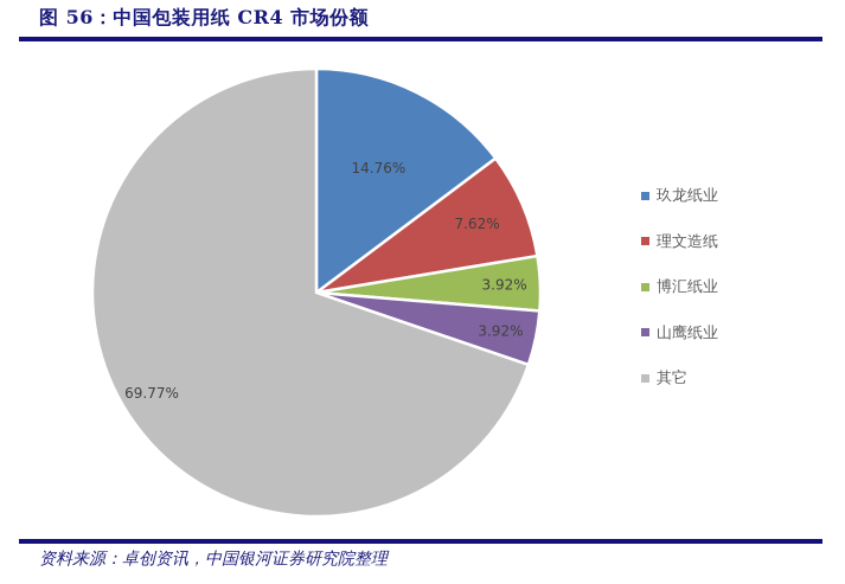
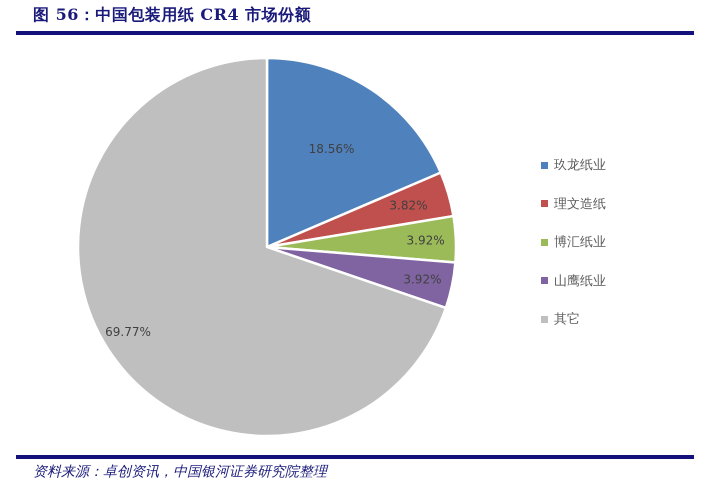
玖龙纸业: 14.76% -> 18.56%
理文造纸: 7.62% -> 3.82%
